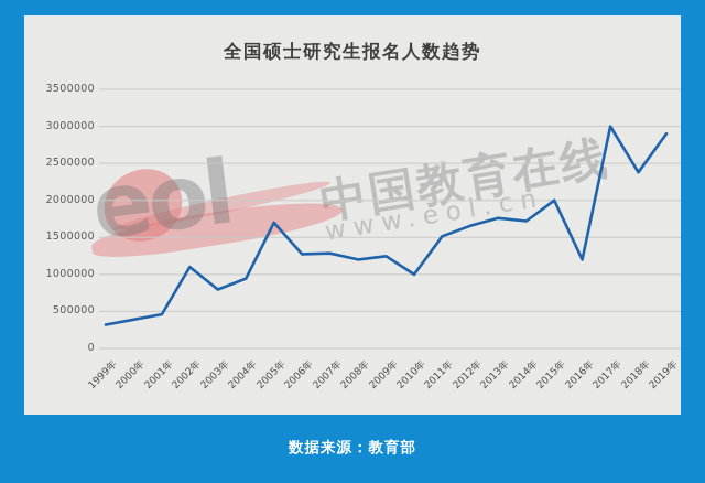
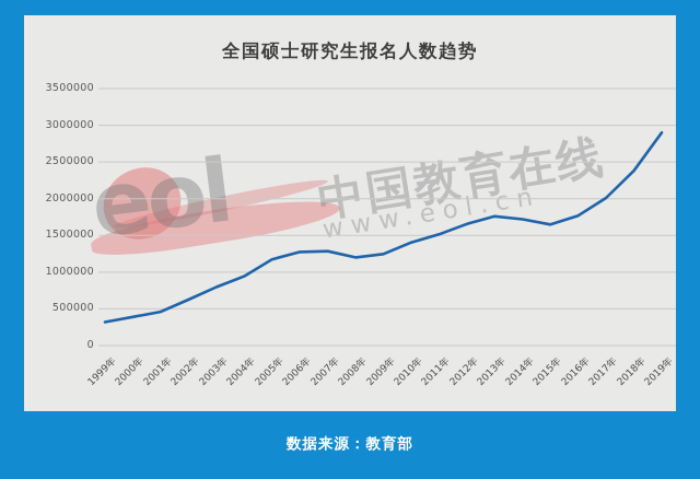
2002年: 1100000 -> 600000
2005年: 1700000 -> 1200000
2010年: 1000000 -> 1400000
2015年: 2000000 -> 1600000
2016年: 1200000 -> 1800000
2017年: 3000000 -> 2000000
